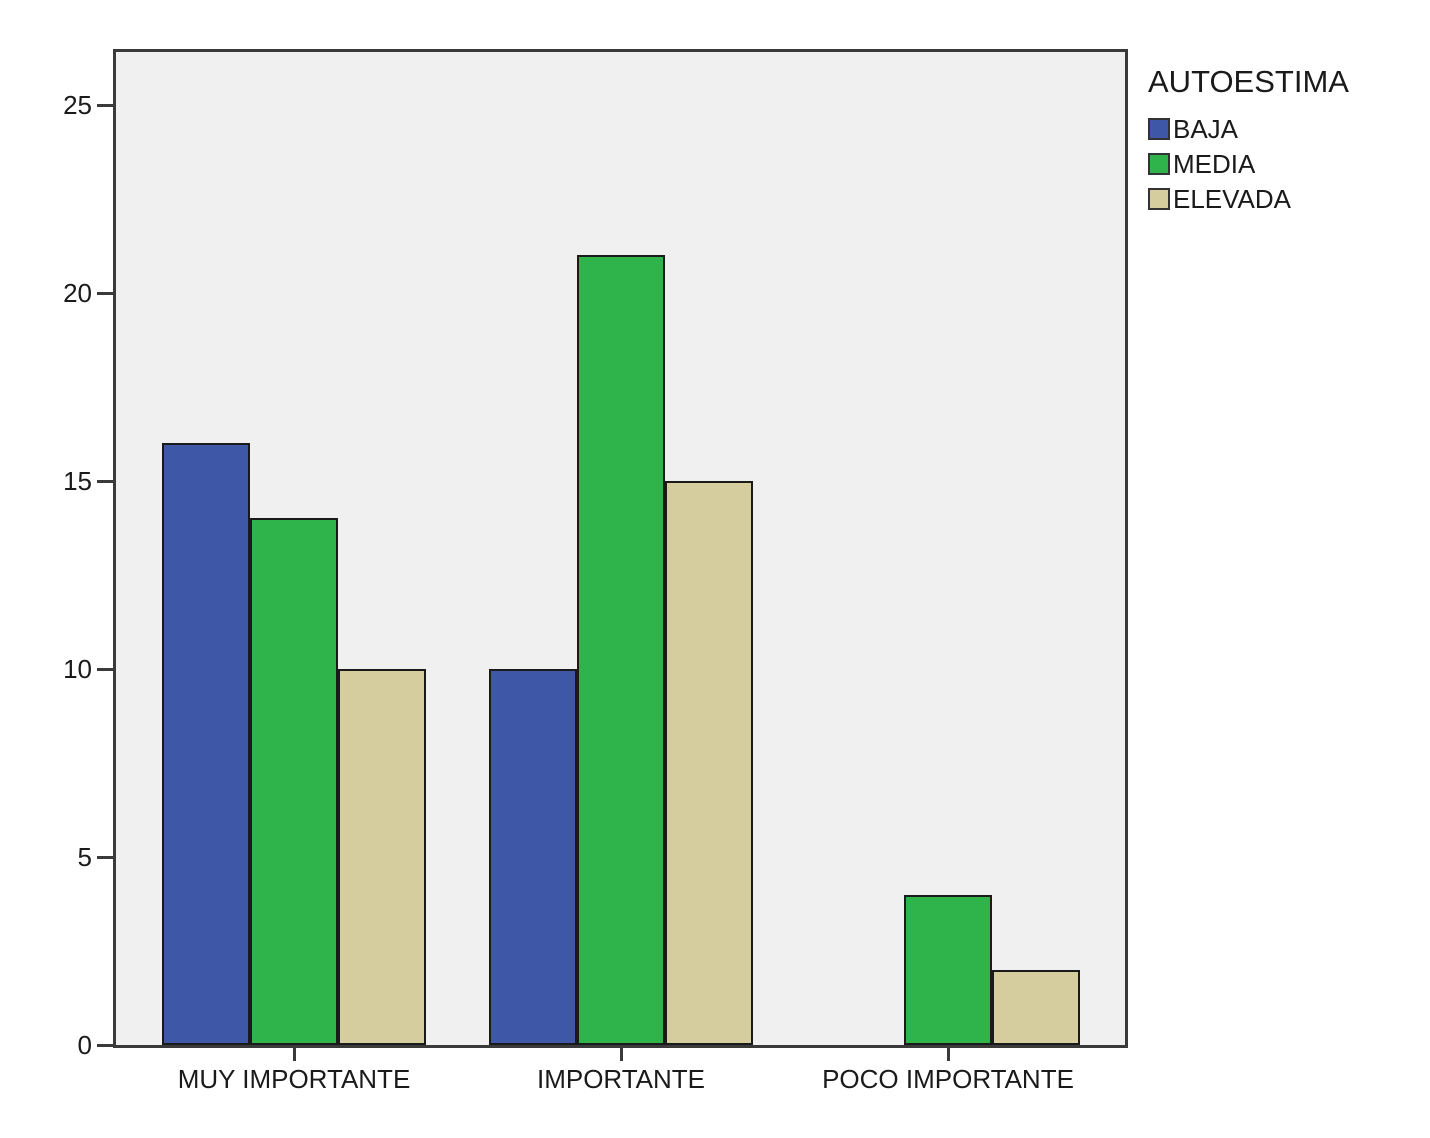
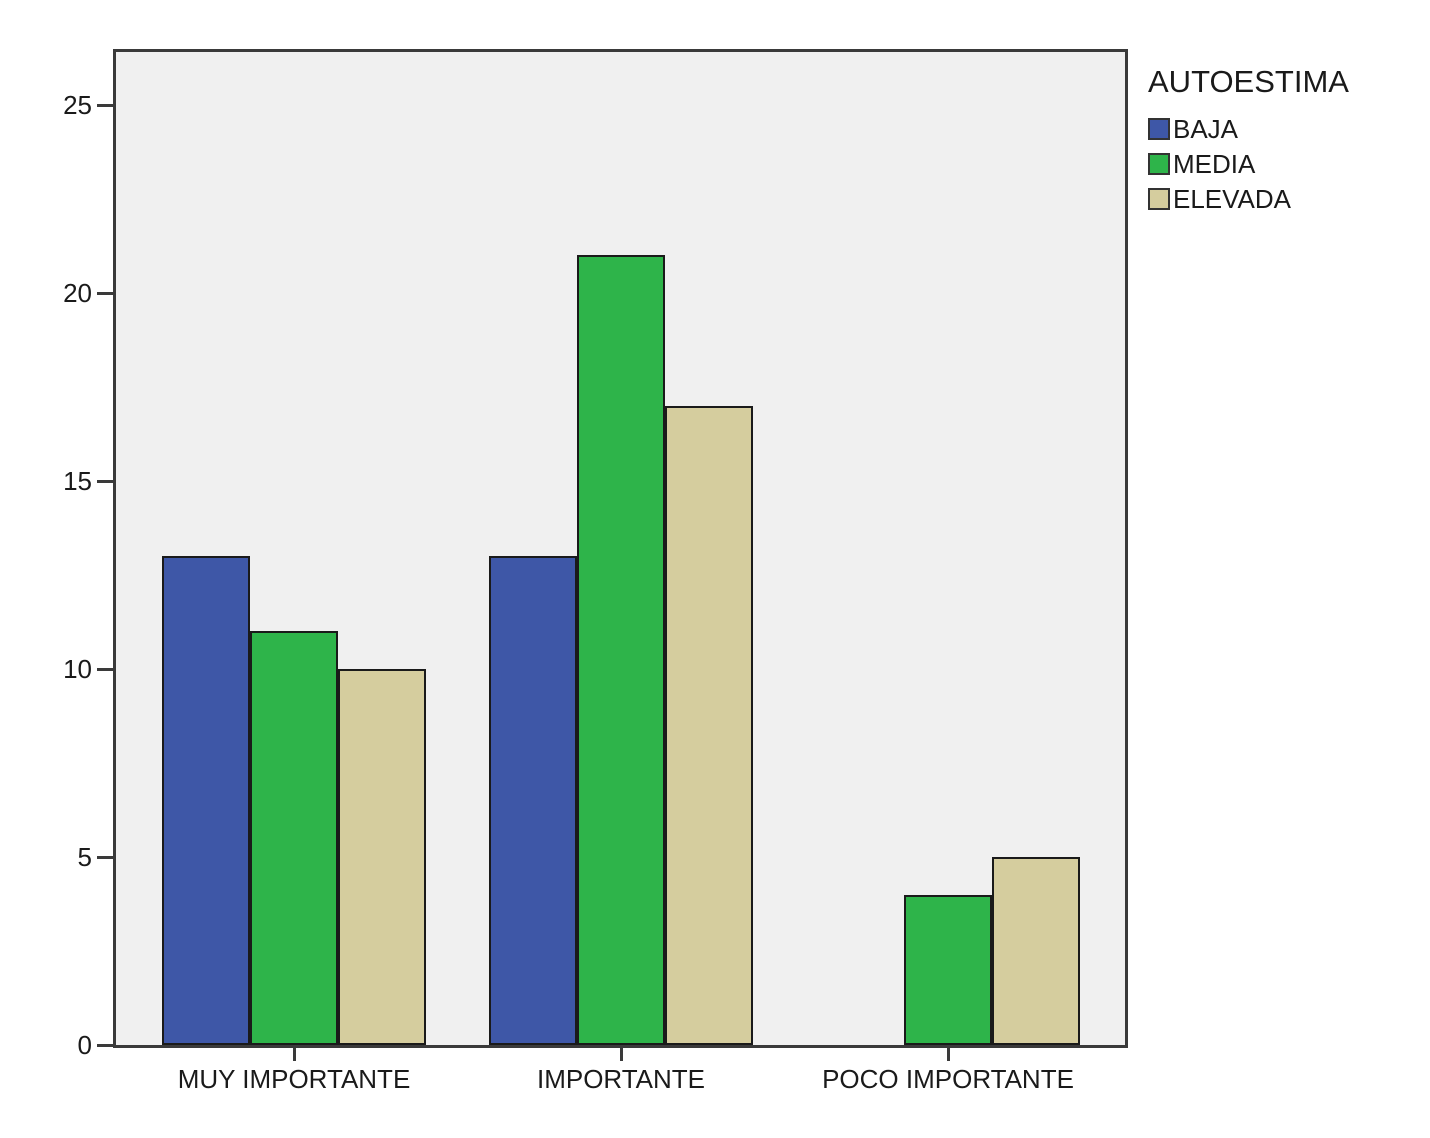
BAJA/MUY IMPORTANTE: 16 -> 13
MEDIA/MUY IMPORTANTE: 14 -> 11
BAJA/IMPORTANTE: 10 -> 13
ELEVADA/IMPORTANTE: 15 -> 17
ELEVADA/POCO IMPORTANTE: 2 -> 5
